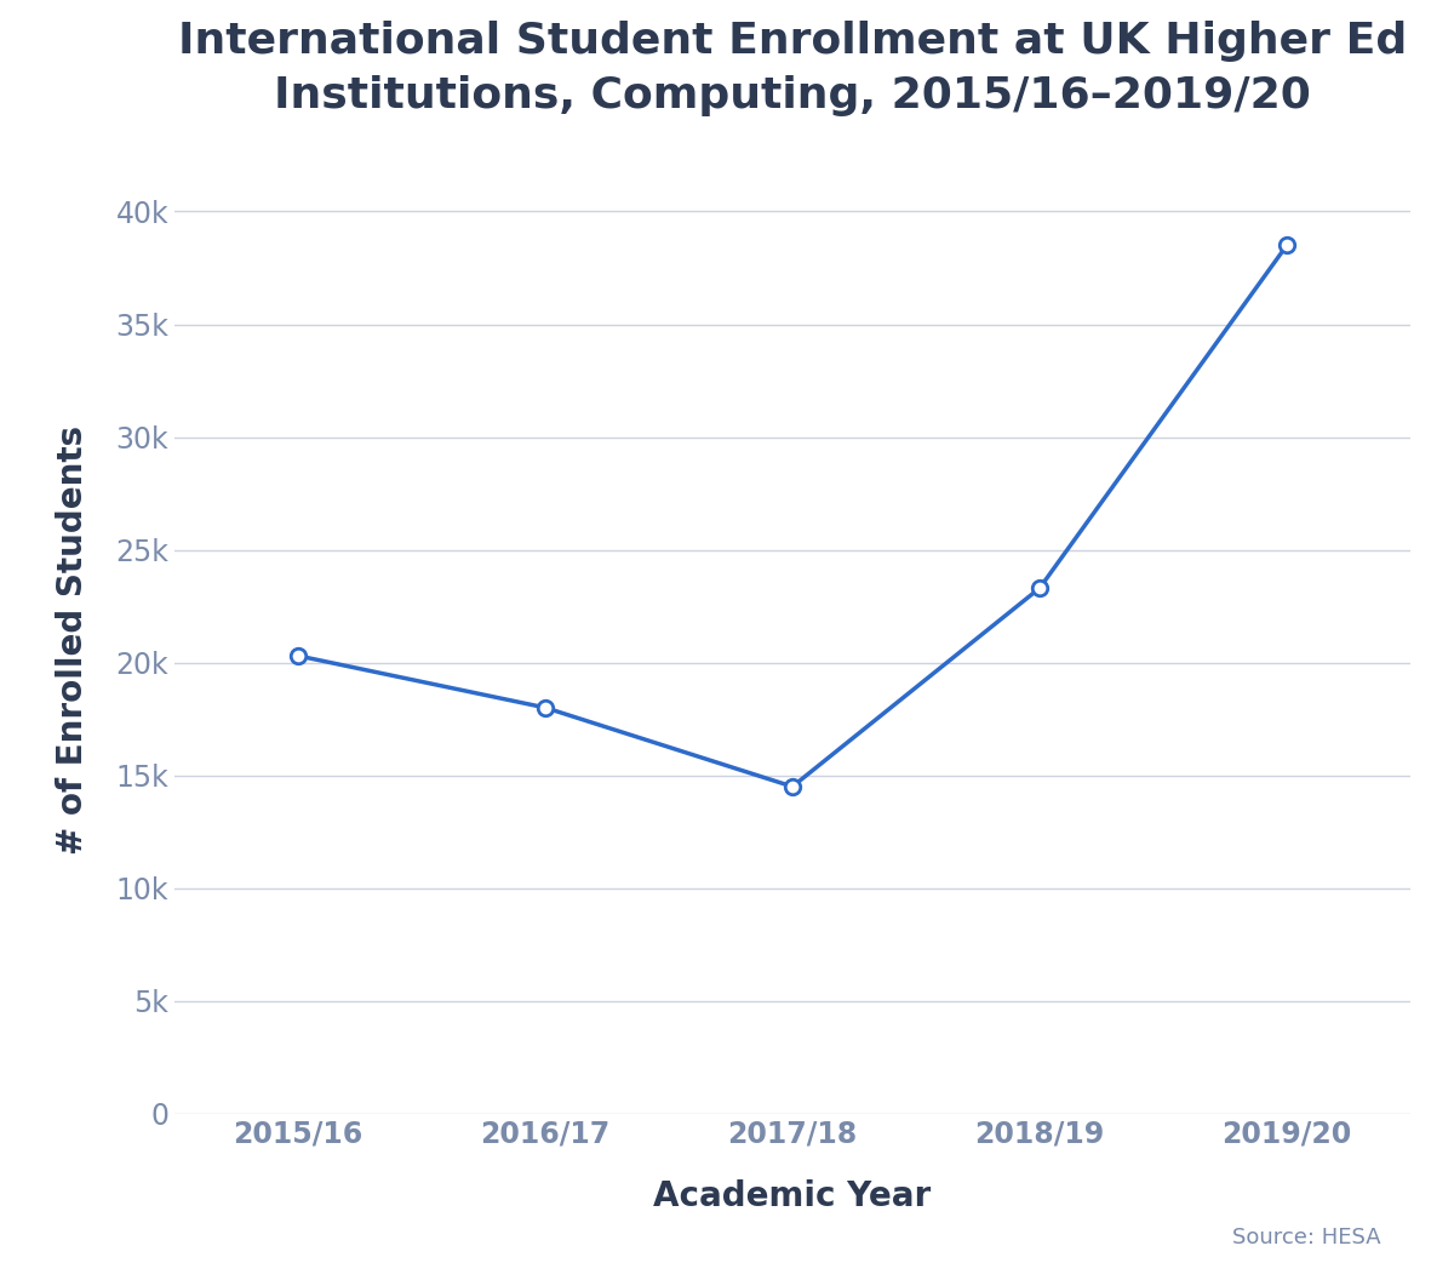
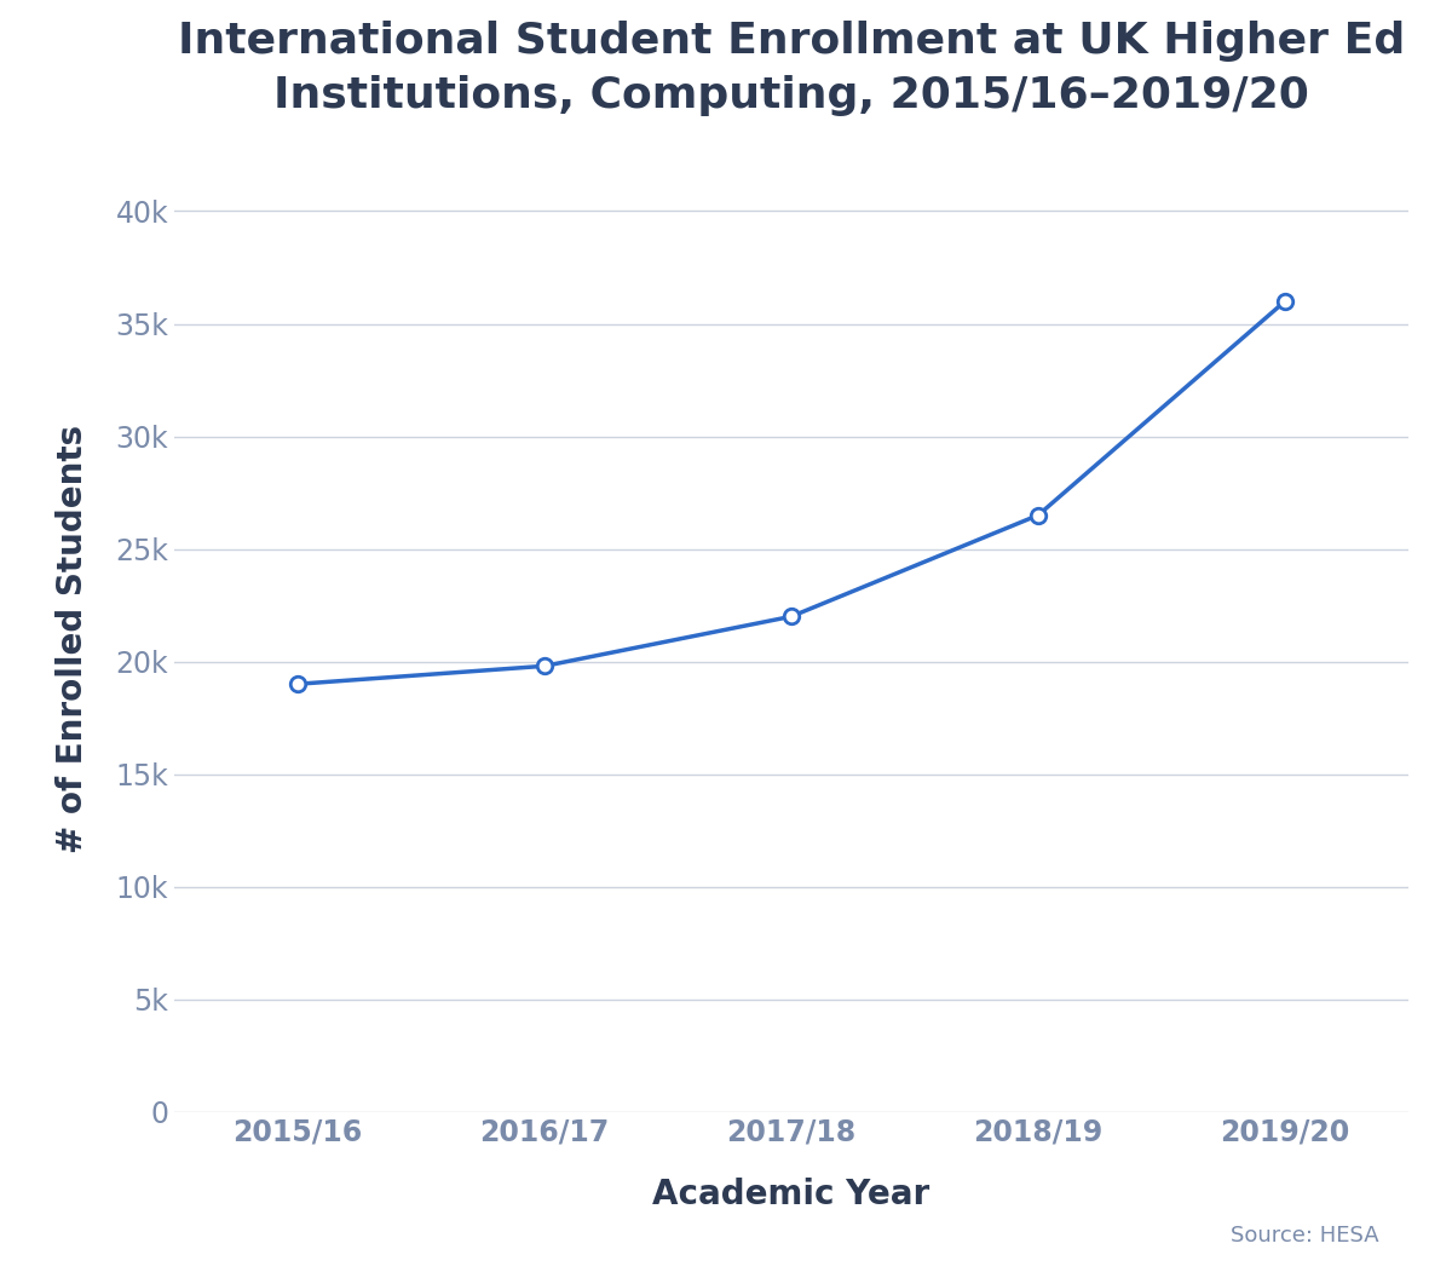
2015/16: 20.3k -> 19.0k
2016/17: 18.0k -> 19.8k
2017/18: 14.5k -> 22.0k
2018/19: 23.3k -> 26.5k
2019/20: 38.5k -> 36.0k
